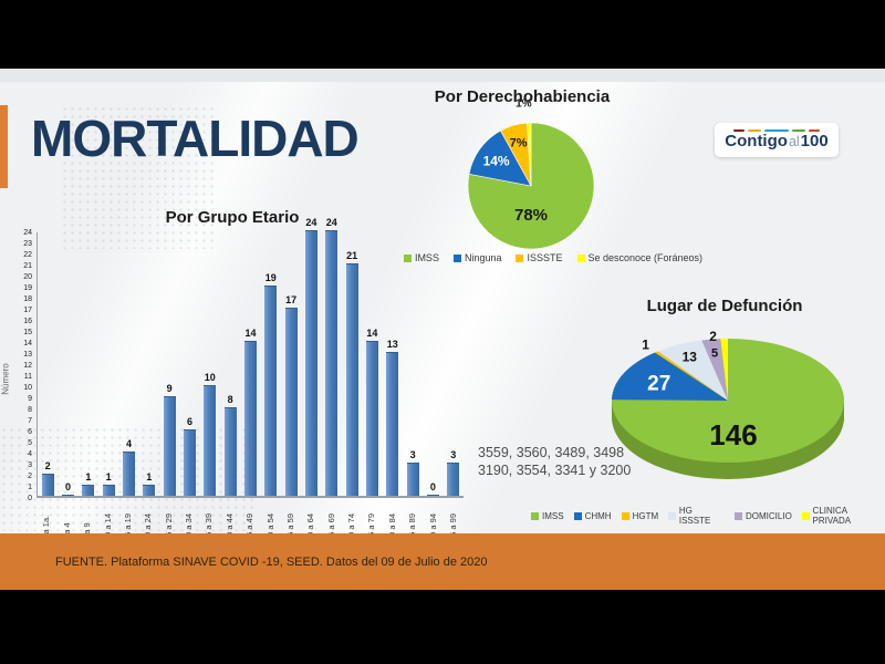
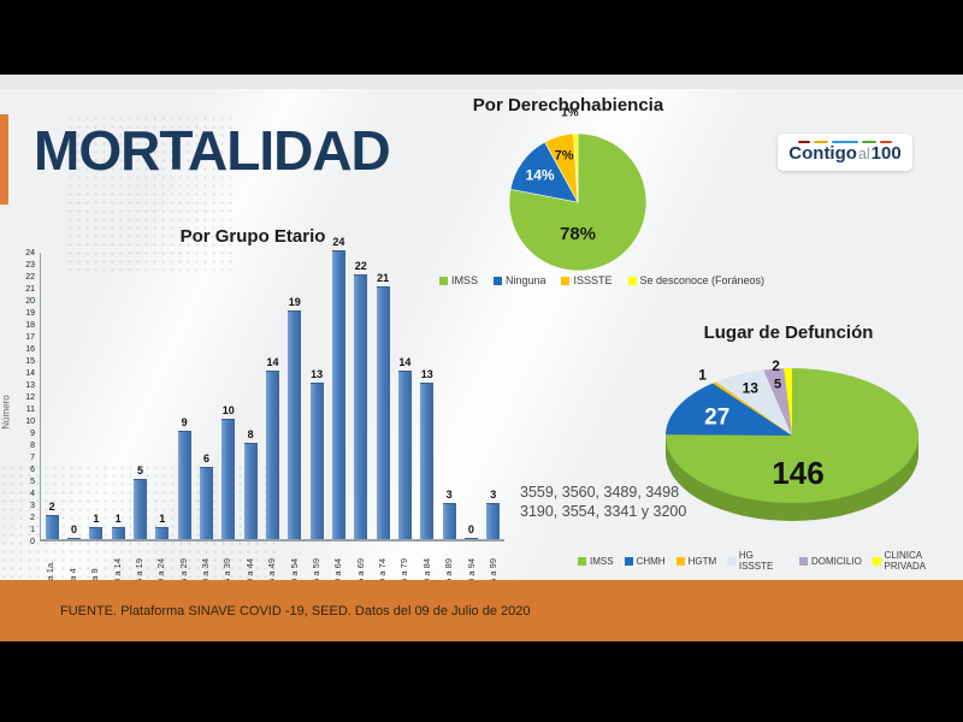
Por Grupo Etario/15 a 19: 4 -> 5
Por Grupo Etario/55 a 59: 17 -> 13
Por Grupo Etario/65 a 69: 24 -> 22
